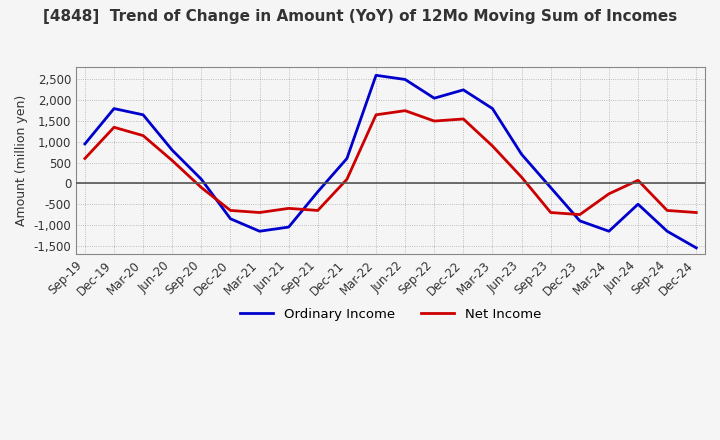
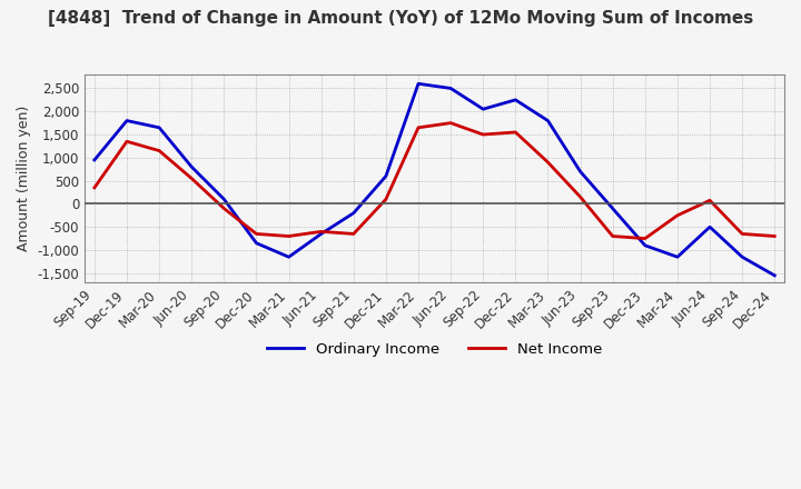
Net Income/Sep-19: 600 -> 350
Ordinary Income/Jun-21: -1,050 -> -650
